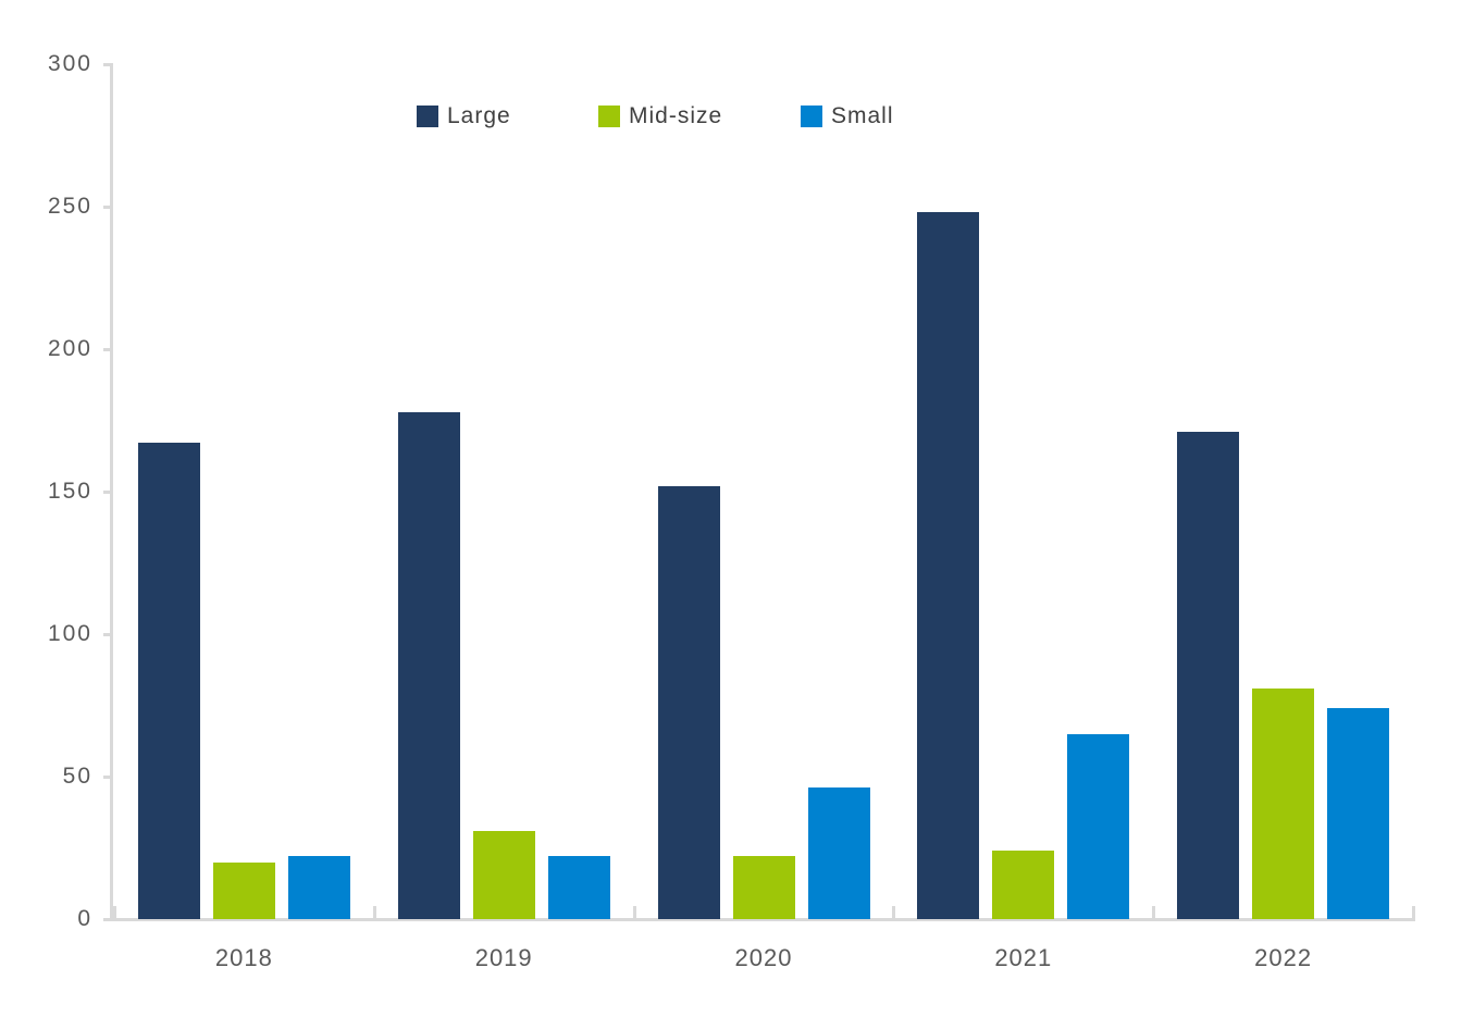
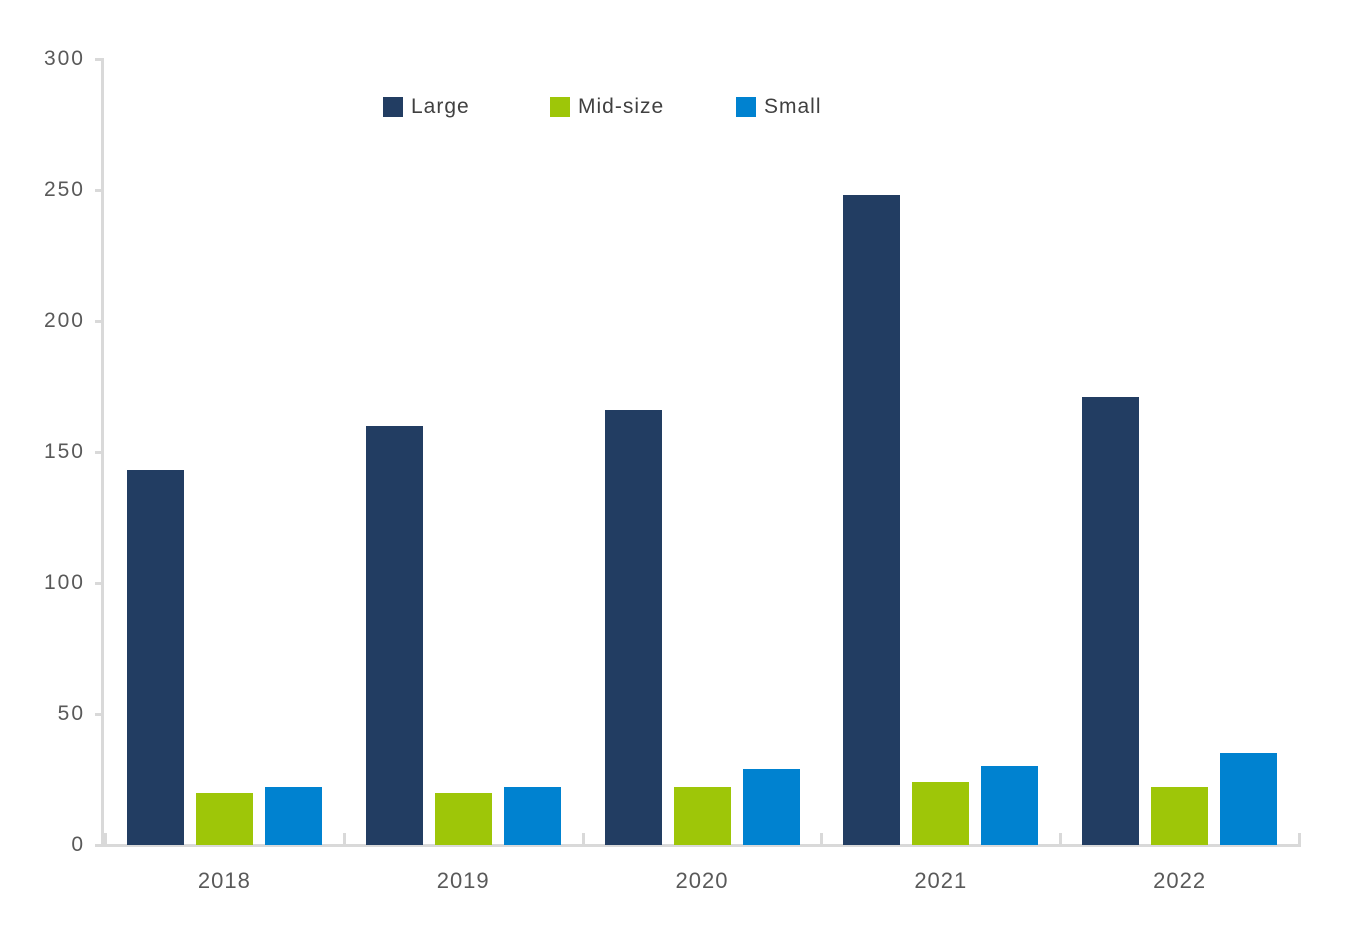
Large/2018: 167 -> 143
Large/2019: 178 -> 160
Mid-size/2019: 31 -> 20
Large/2020: 152 -> 166
Small/2020: 46 -> 29
Small/2021: 65 -> 30
Mid-size/2022: 81 -> 22
Small/2022: 74 -> 35
